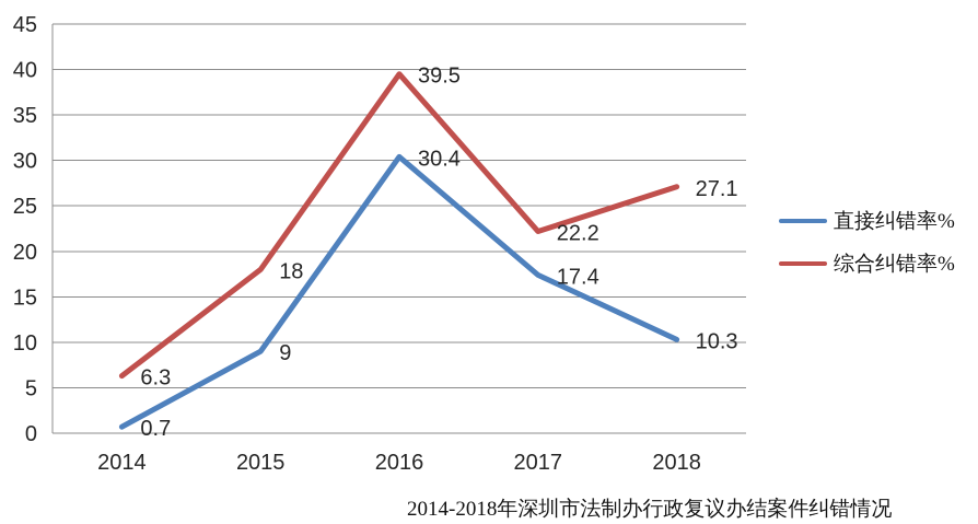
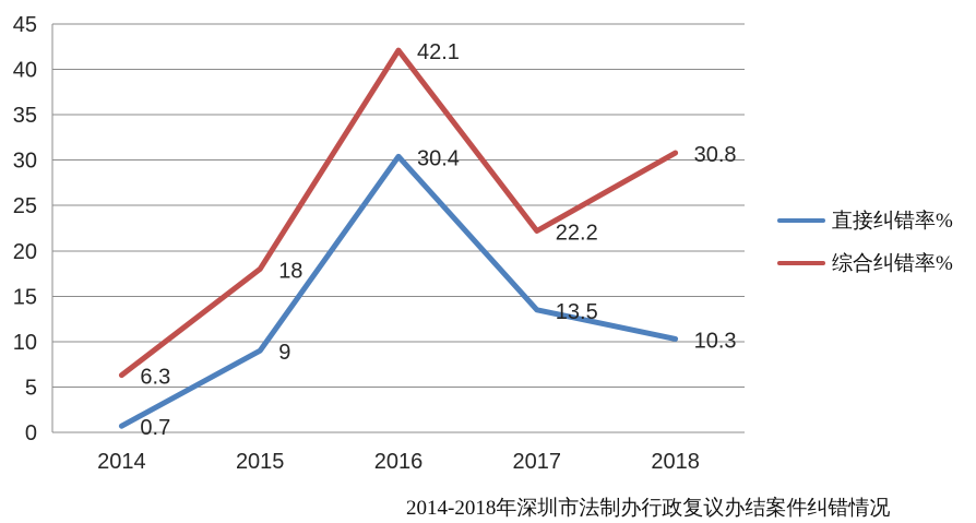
综合纠错率%/2016: 39.5 -> 42.1
直接纠错率%/2017: 17.4 -> 13.5
综合纠错率%/2018: 27.1 -> 30.8
